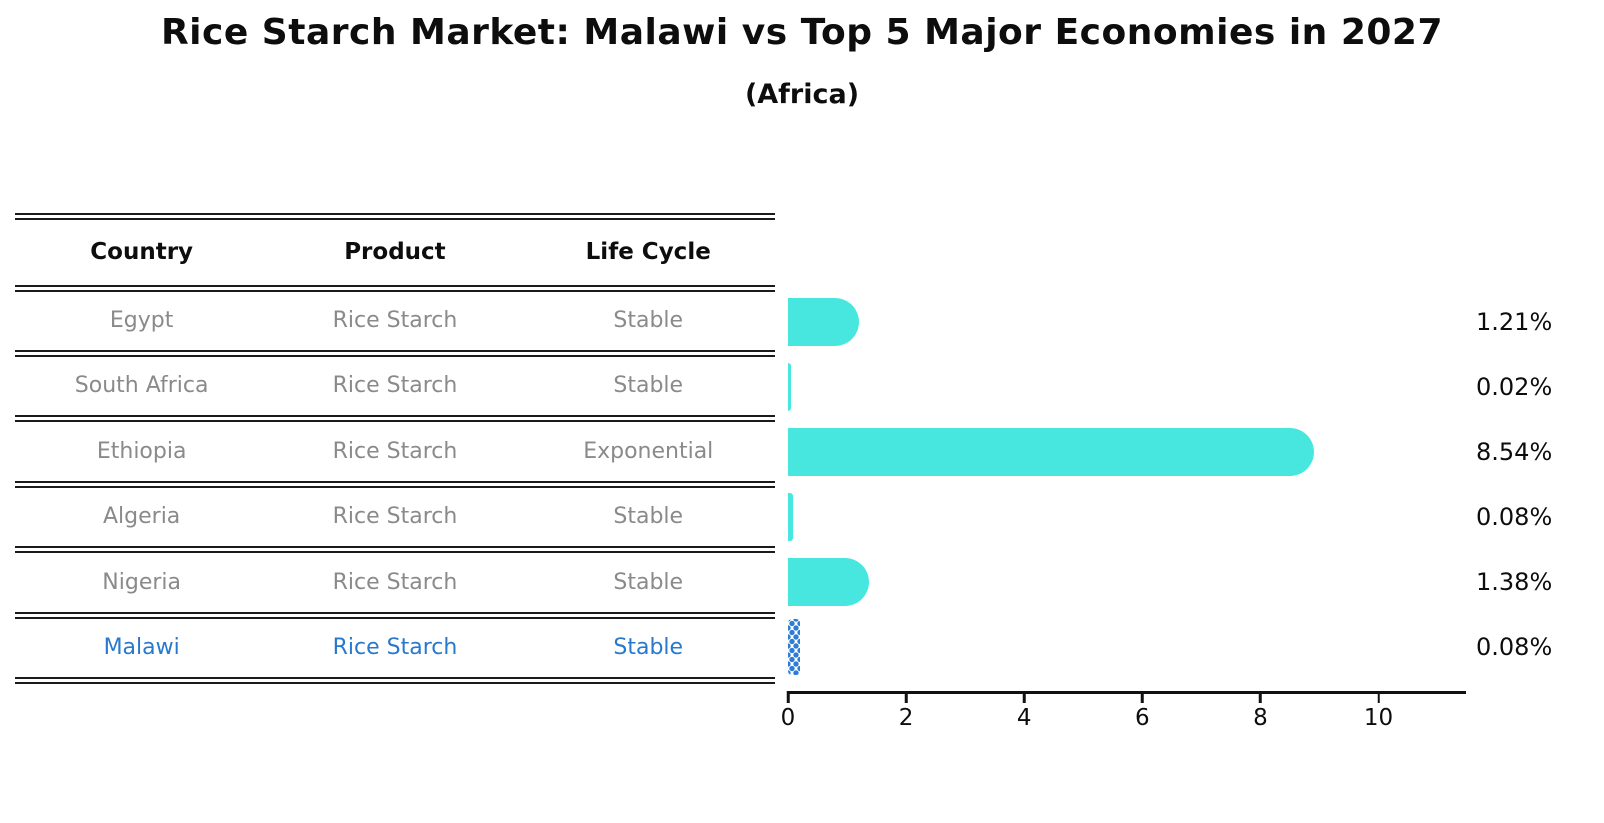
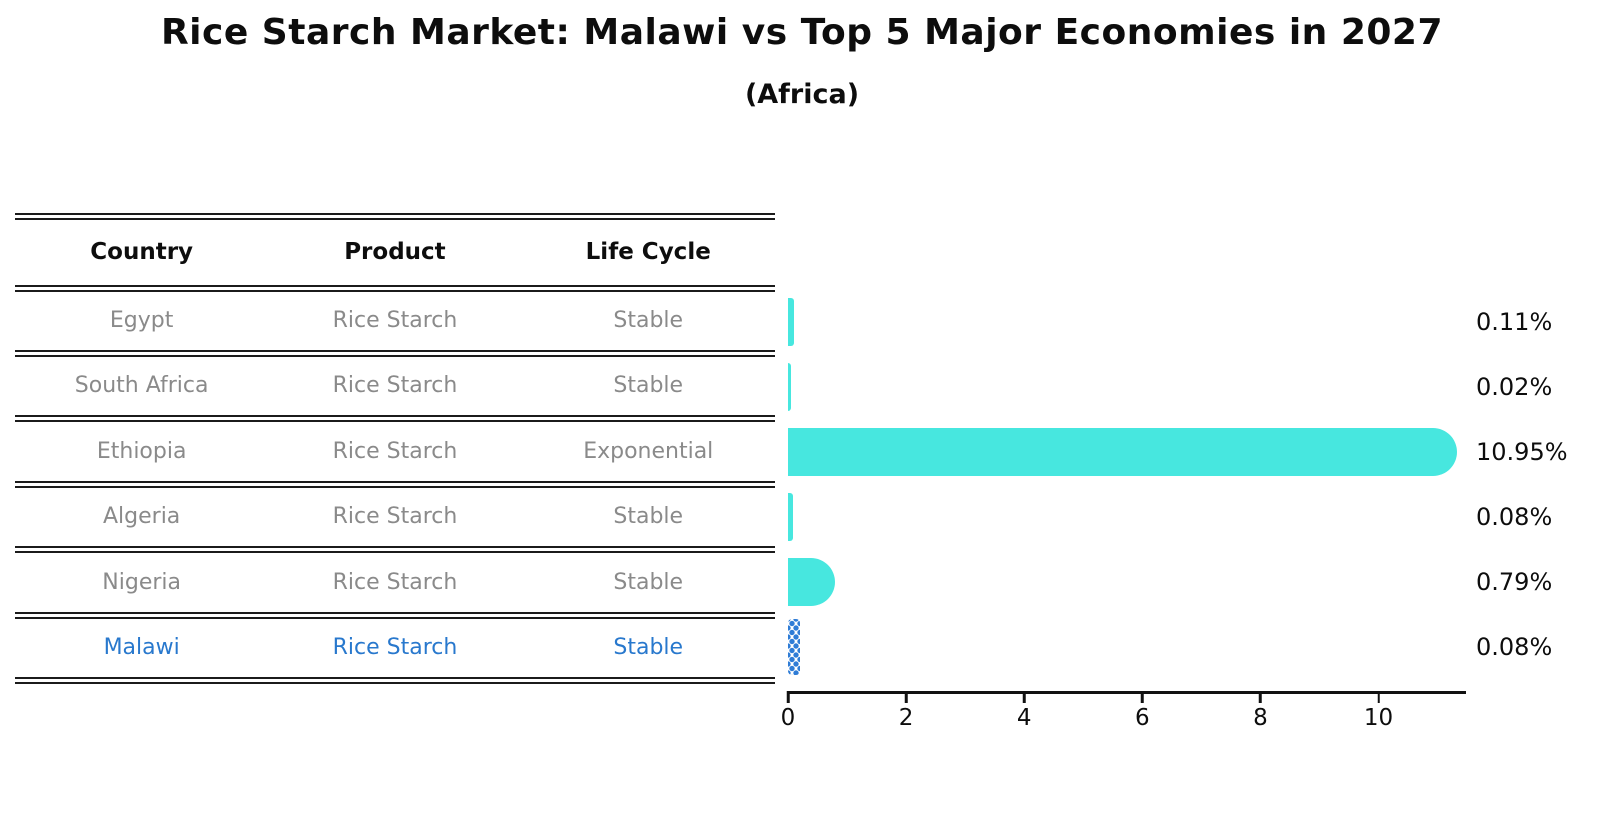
Egypt: 1.21% -> 0.11%
Ethiopia: 8.54% -> 10.95%
Nigeria: 1.38% -> 0.79%
